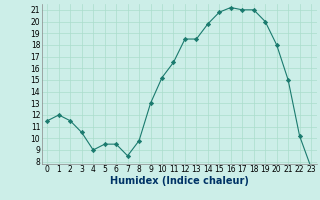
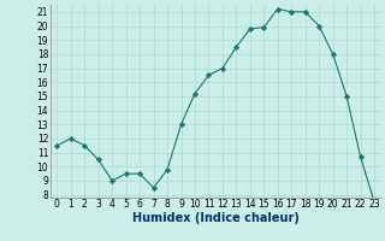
12: 18.5 -> 17.0
15: 20.8 -> 19.9
22: 10.2 -> 10.7
